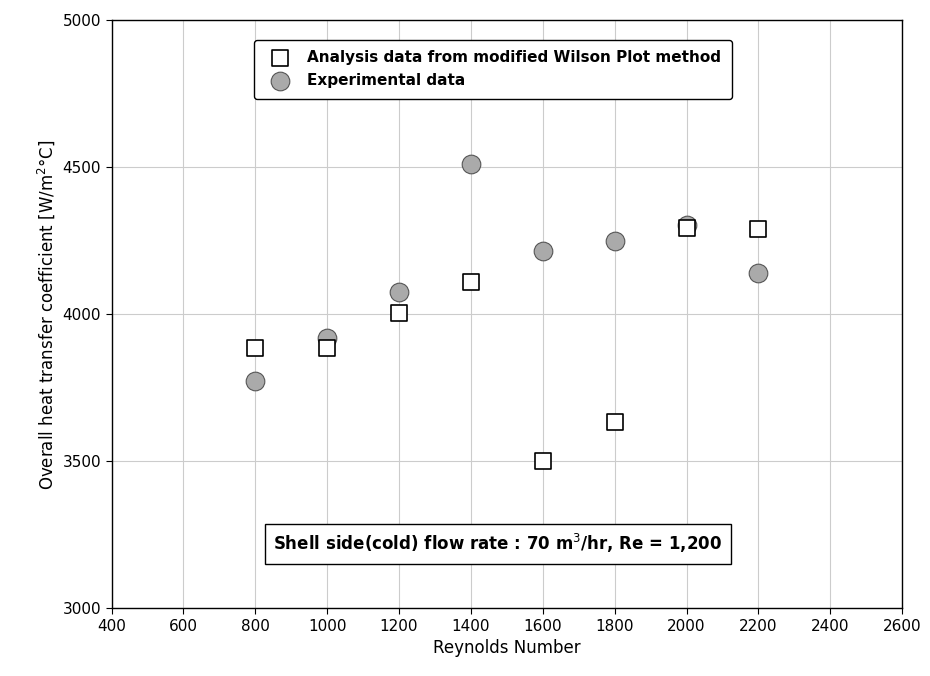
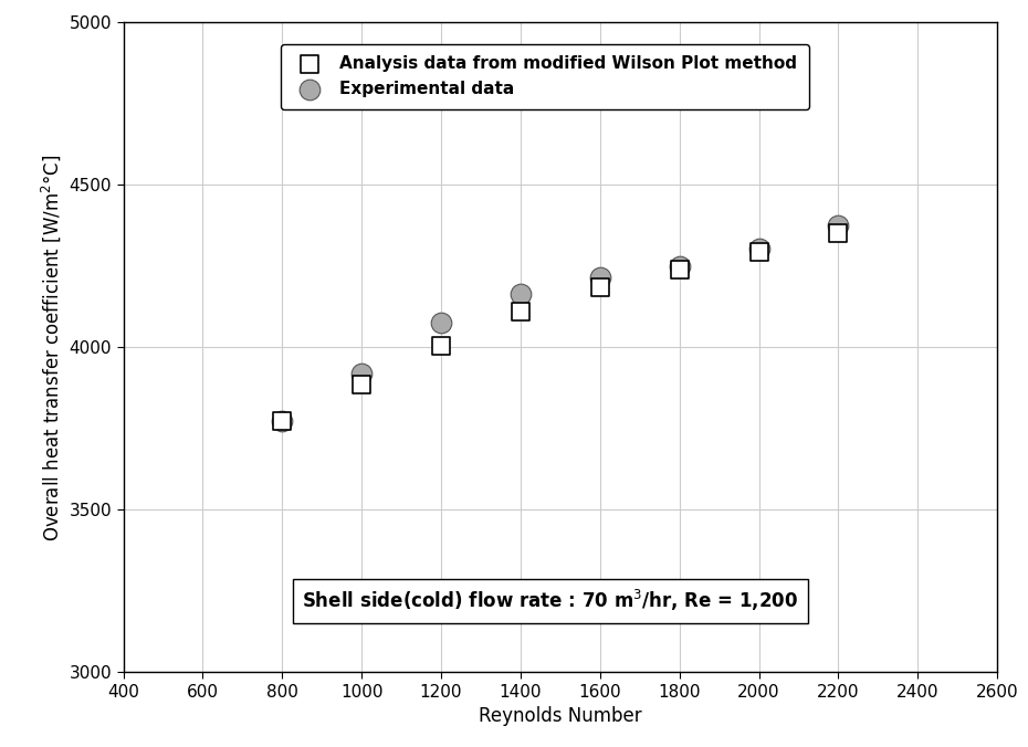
Analysis data from modified Wilson Plot method/800: 3885 -> 3775
Experimental data/1400: 4510 -> 4165
Analysis data from modified Wilson Plot method/1600: 3500 -> 4185
Analysis data from modified Wilson Plot method/1800: 3635 -> 4240
Analysis data from modified Wilson Plot method/2200: 4290 -> 4350
Experimental data/2200: 4140 -> 4375
